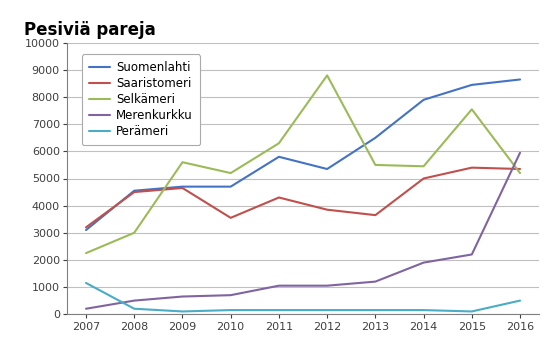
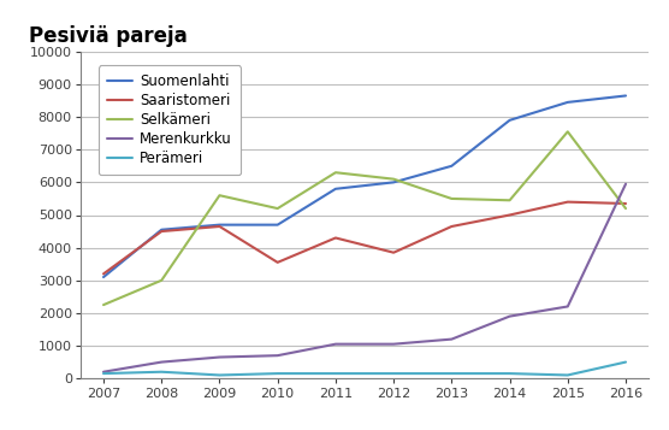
Perämeri/2007: 1150 -> 150
Suomenlahti/2012: 5350 -> 6000
Selkämeri/2012: 8800 -> 6100
Saaristomeri/2013: 3650 -> 4650
